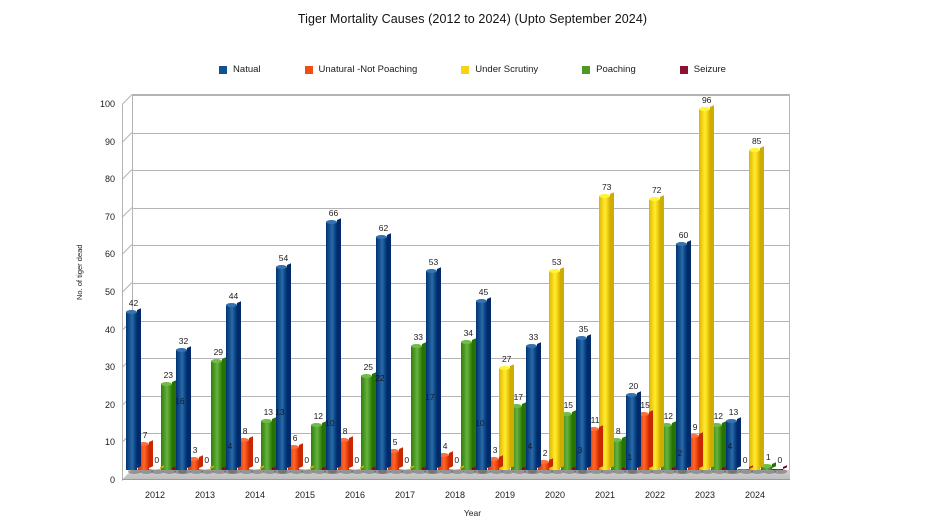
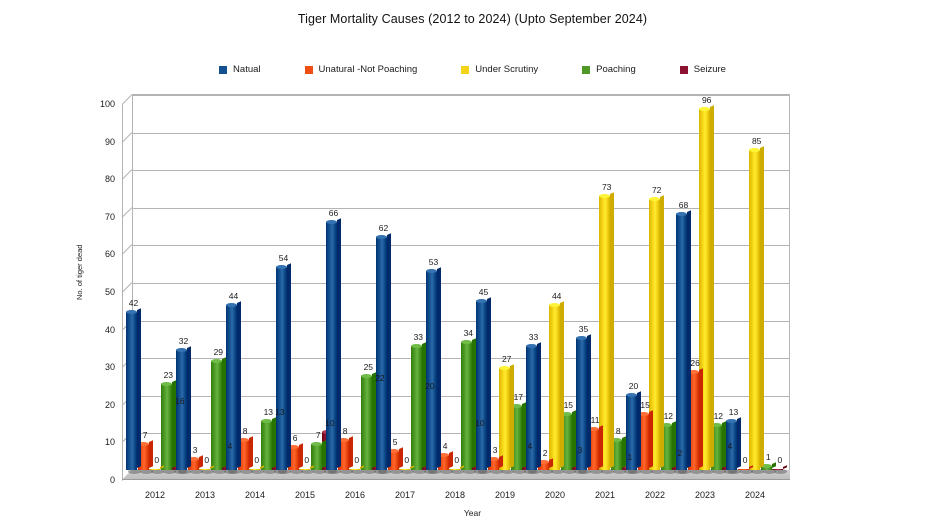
Poaching/2015: 12 -> 7
Seizure/2017: 17 -> 20
Under Scrutiny/2020: 53 -> 44
Natual/2023: 60 -> 68
Unatural -Not Poaching/2023: 9 -> 26
